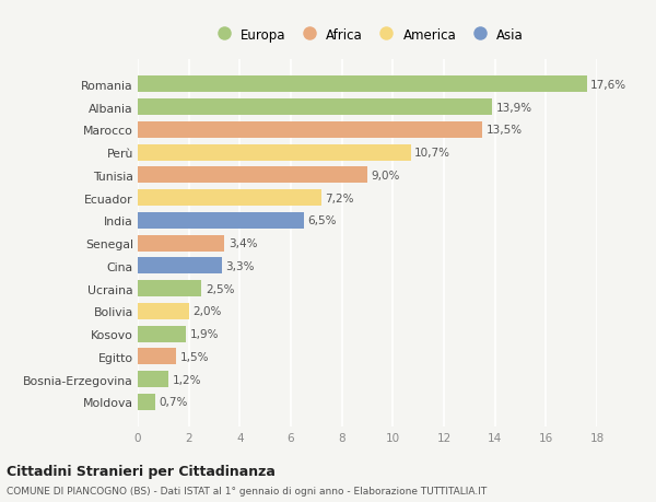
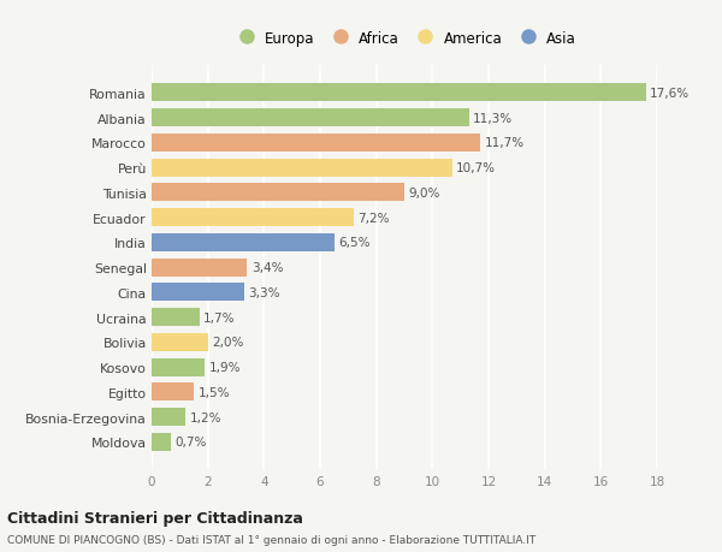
Albania: 13,9% -> 11,3%
Marocco: 13,5% -> 11,7%
Ucraina: 2,5% -> 1,7%
